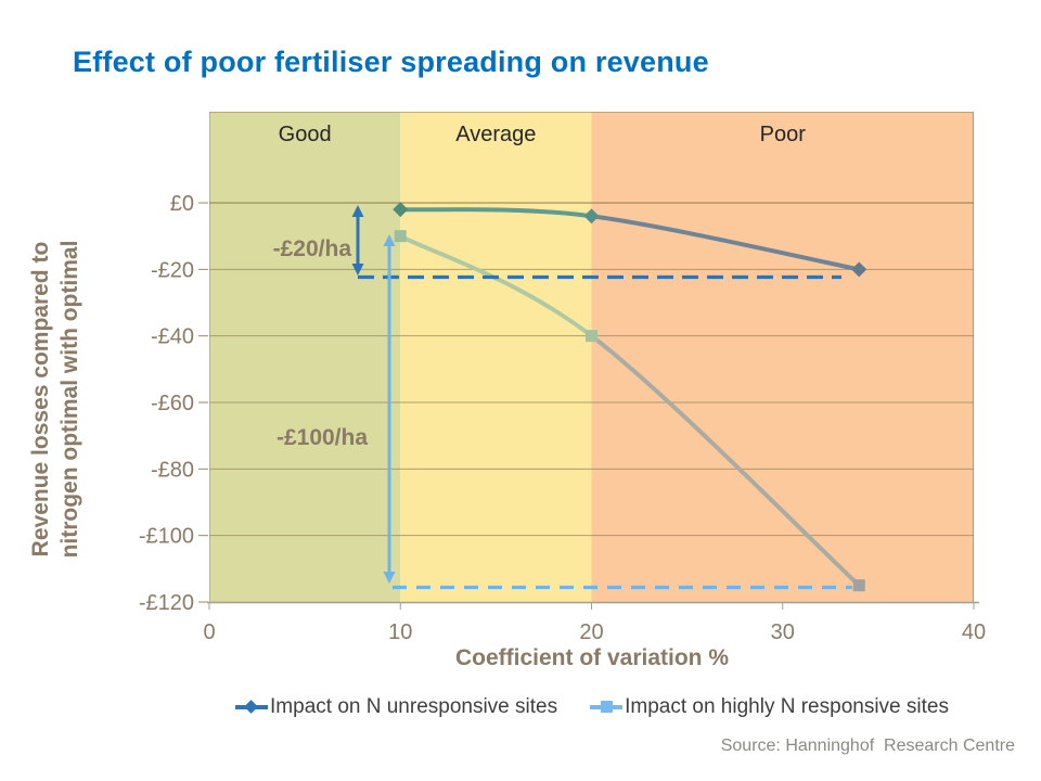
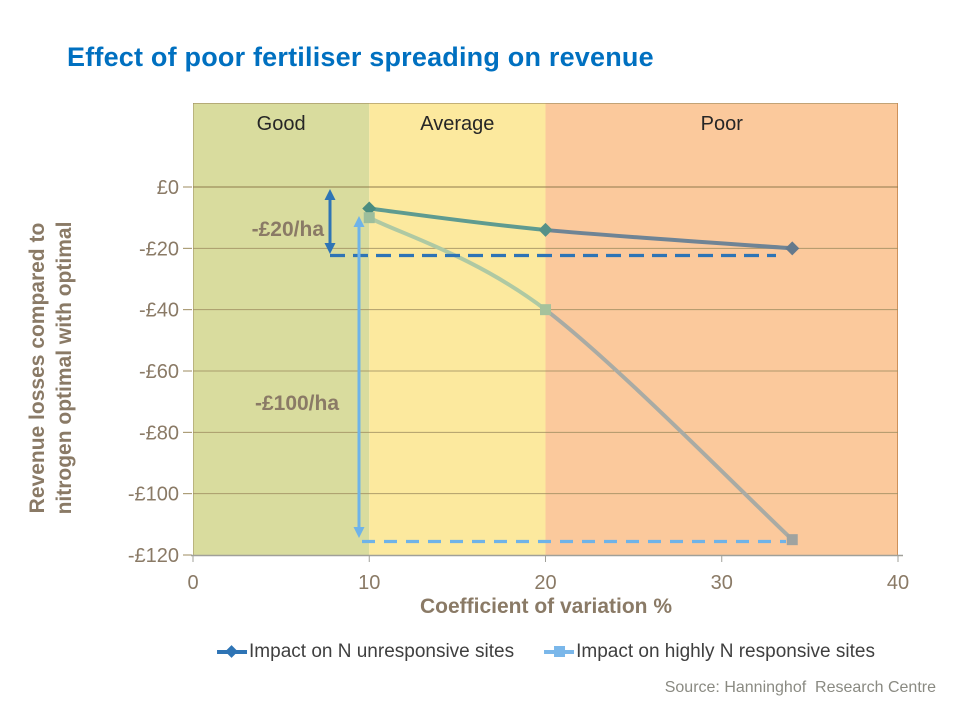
Impact on N unresponsive sites/10: -£2 -> -£7
Impact on N unresponsive sites/20: -£4 -> -£14
